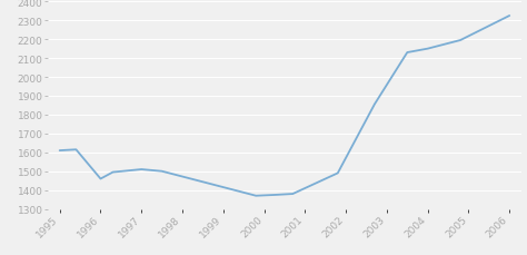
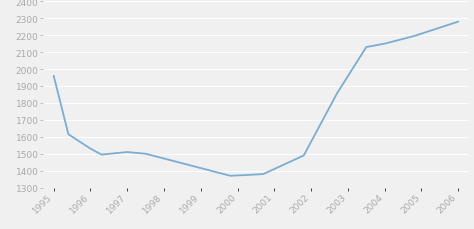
1995: 1610 -> 1960
1996: 1460 -> 1530
2006: 2320 -> 2280
